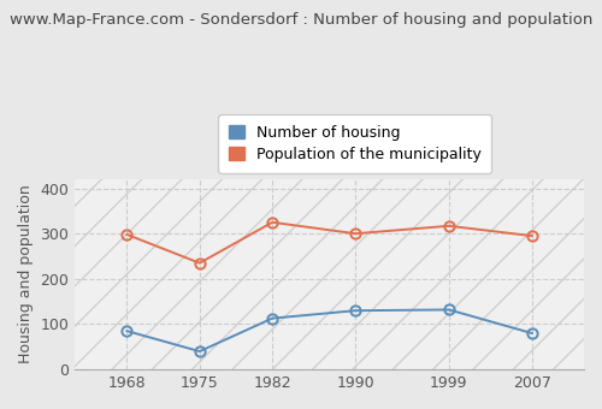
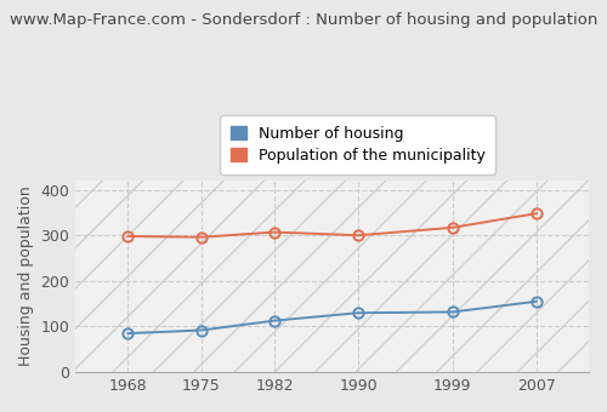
Number of housing/1975: 40 -> 92
Population of the municipality/1975: 235 -> 296
Population of the municipality/1982: 325 -> 307
Number of housing/2007: 80 -> 155
Population of the municipality/2007: 295 -> 348
